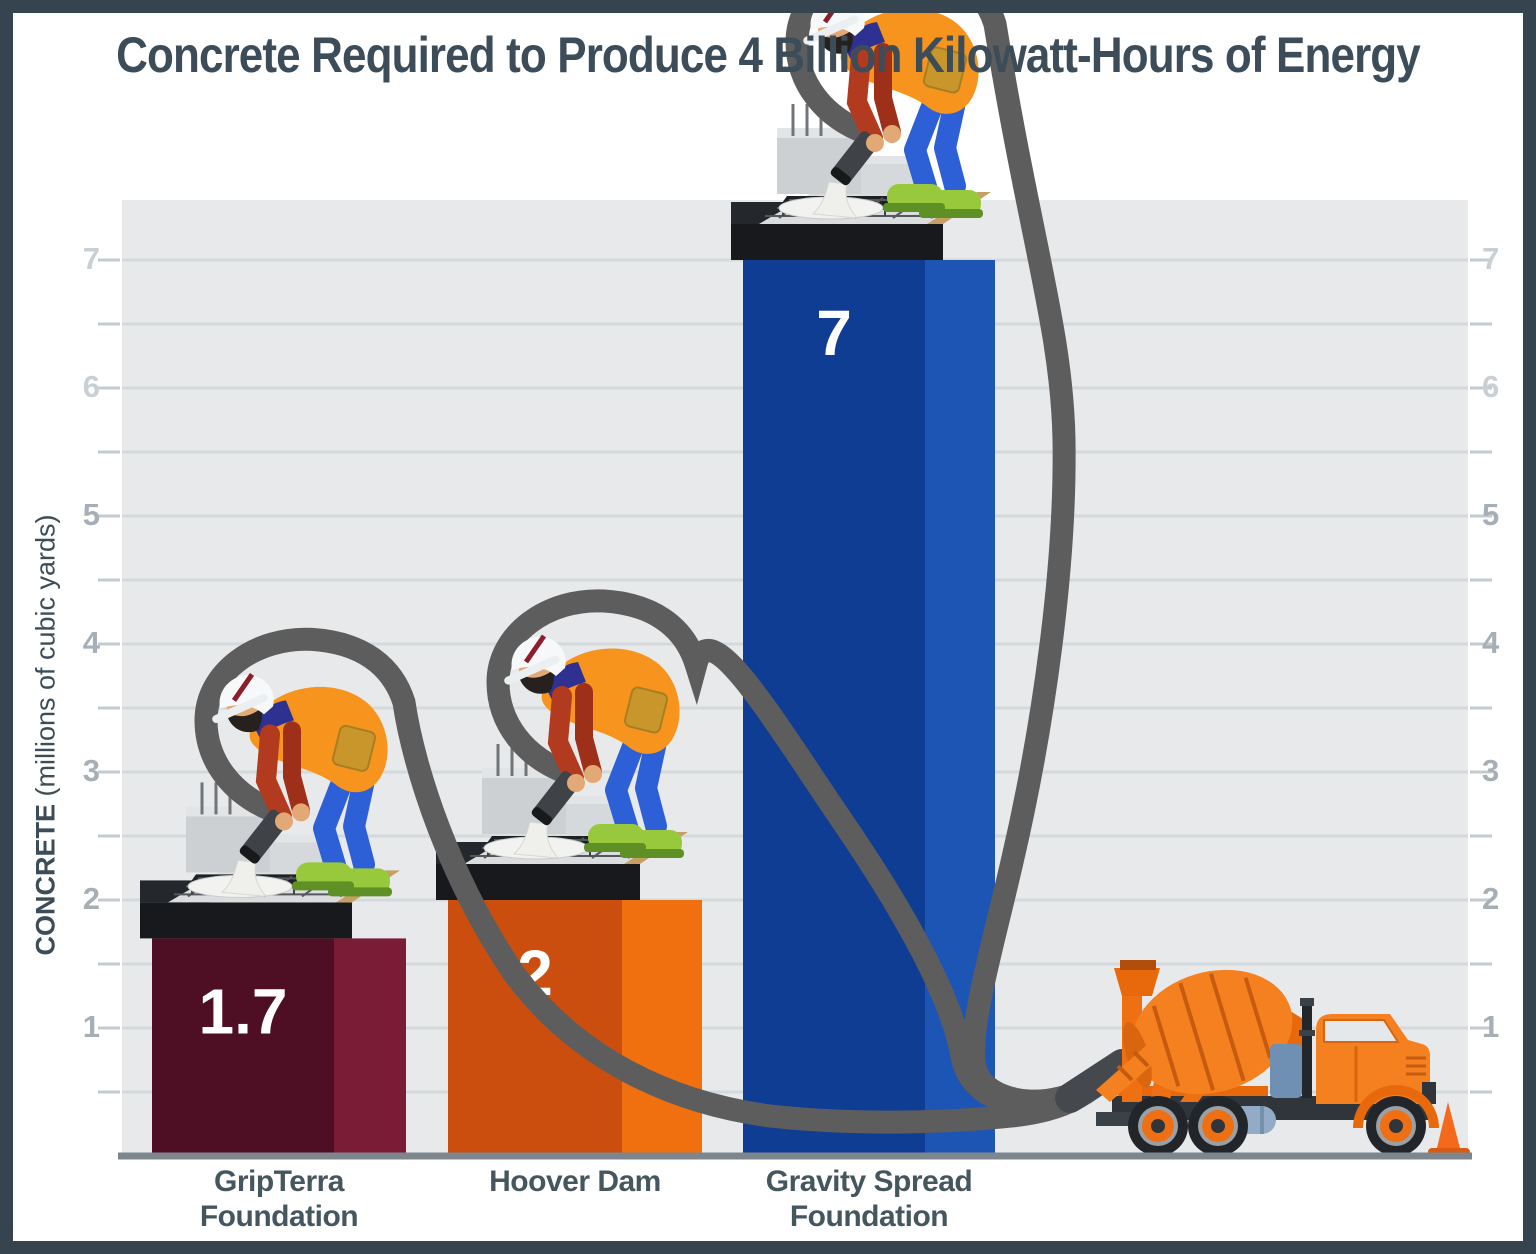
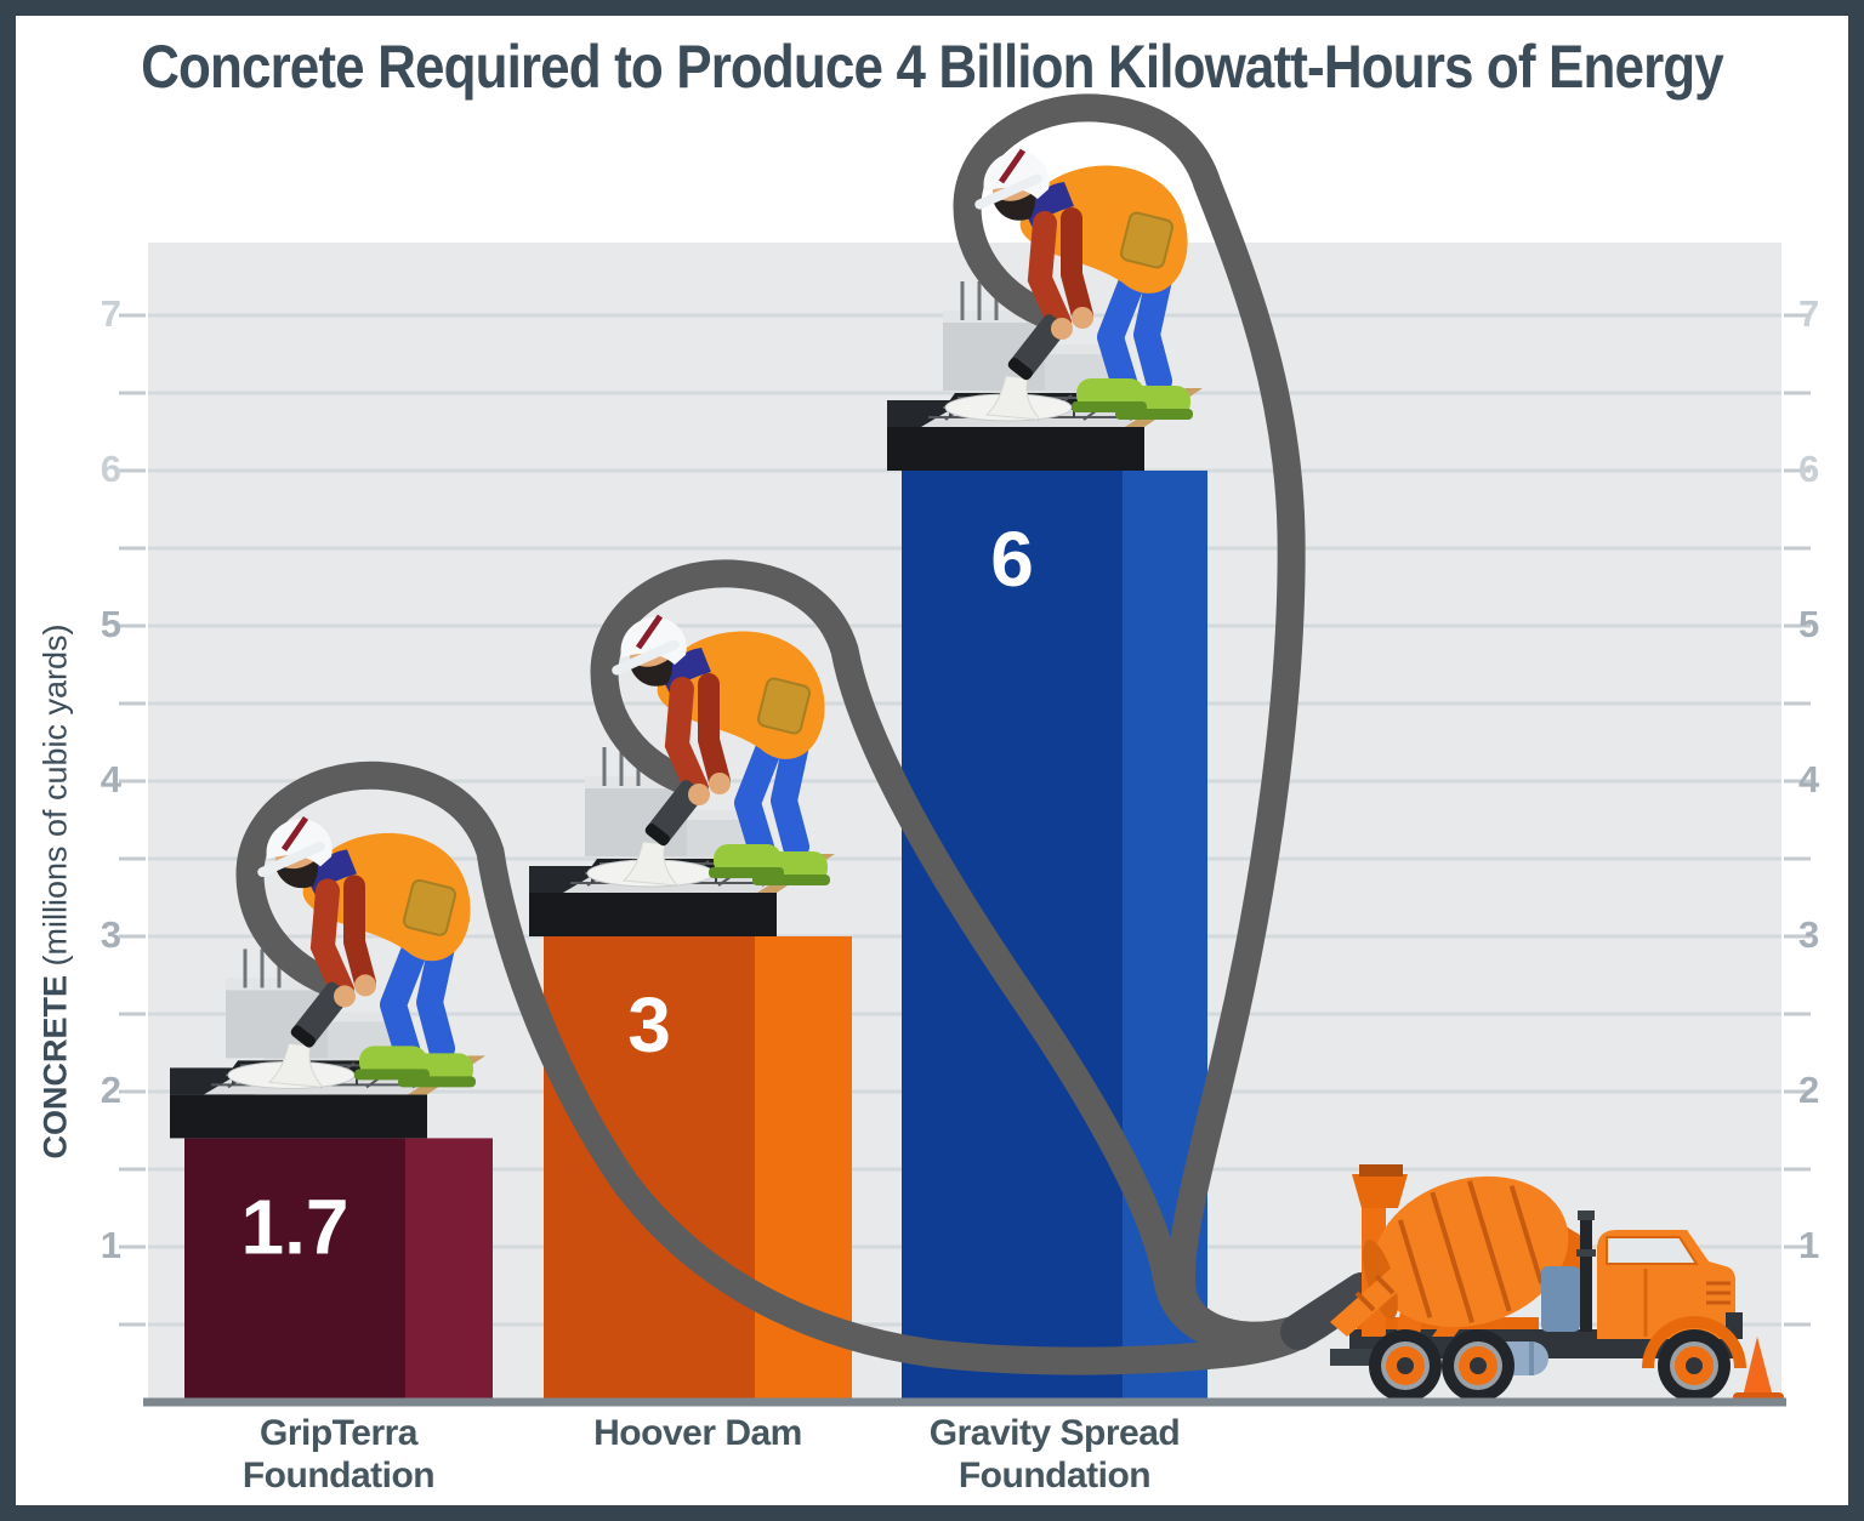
Hoover Dam: 2 -> 3
Gravity Spread Foundation: 7 -> 6
